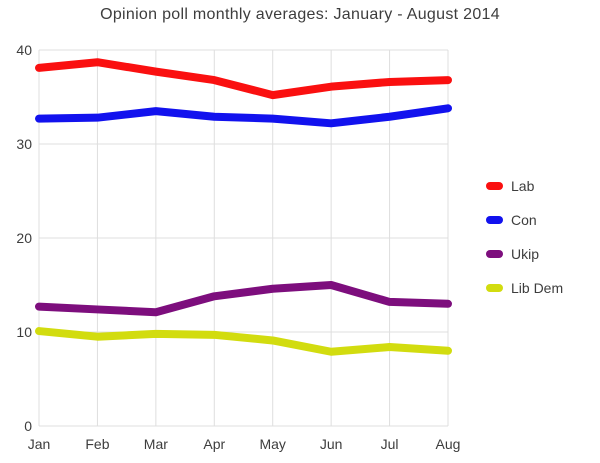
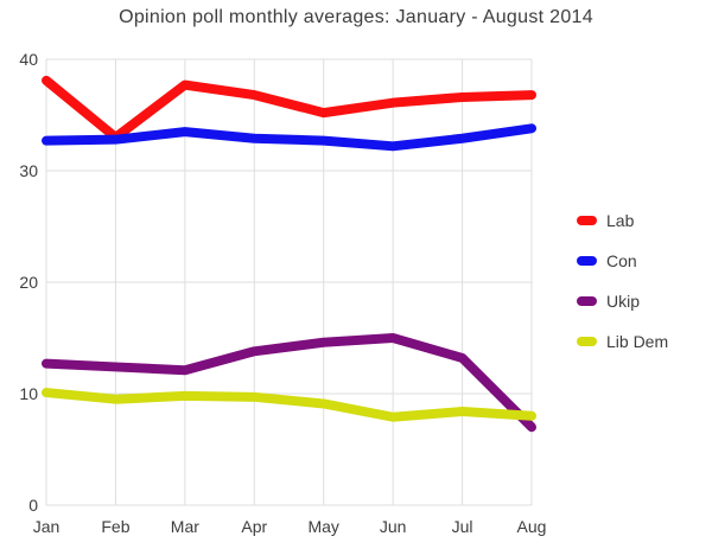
Lab/Feb: 39 -> 33
Ukip/Aug: 13 -> 7
